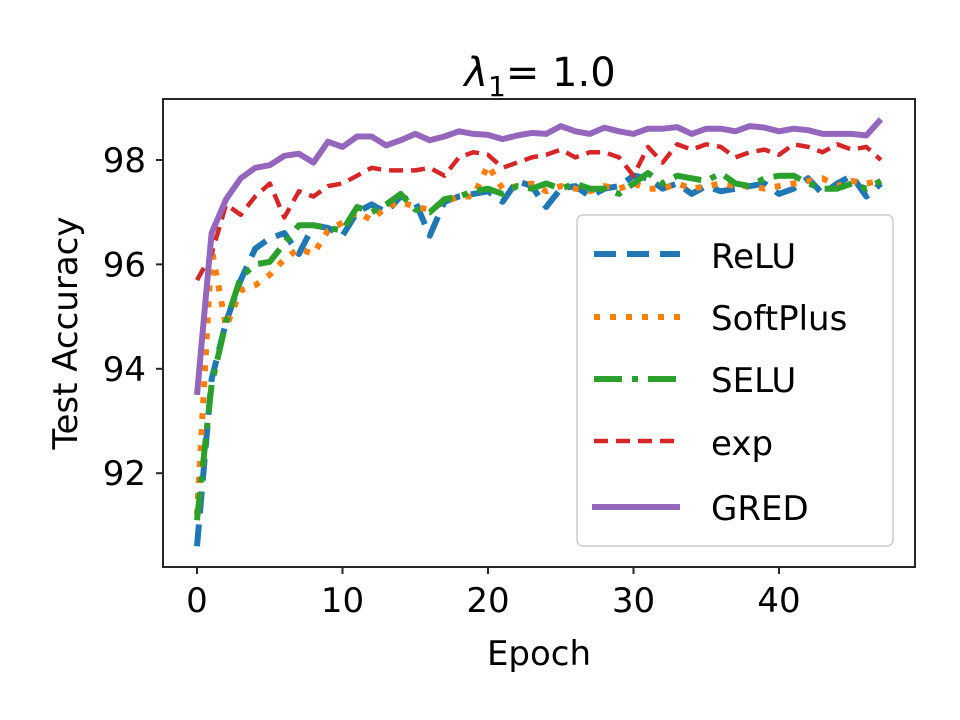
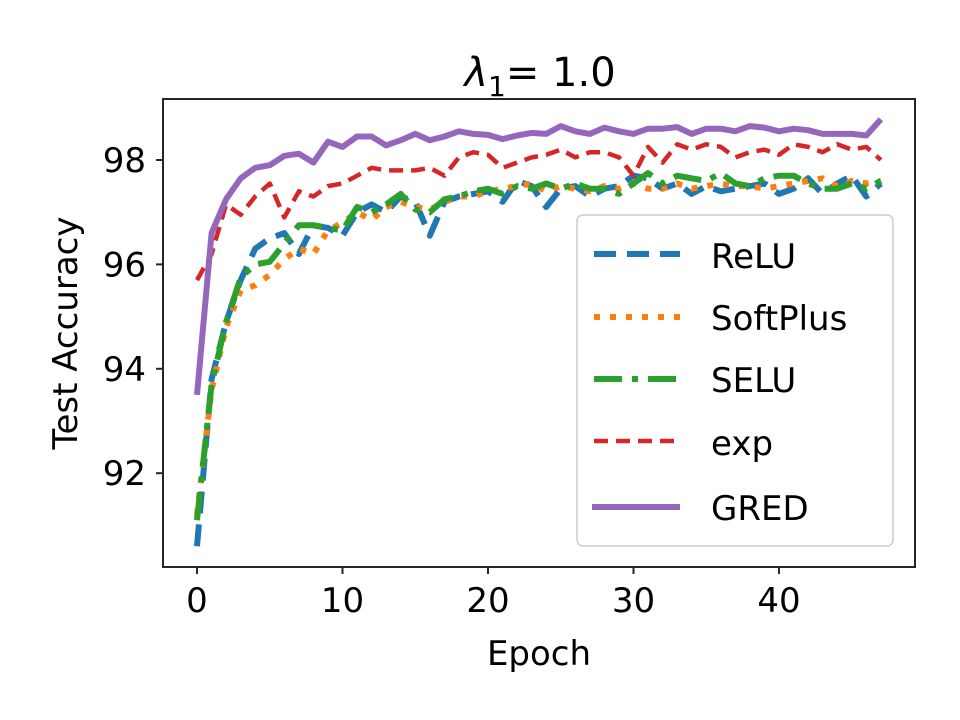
SoftPlus/1: 96.3 -> 93.6
SoftPlus/20: 97.9 -> 97.4
